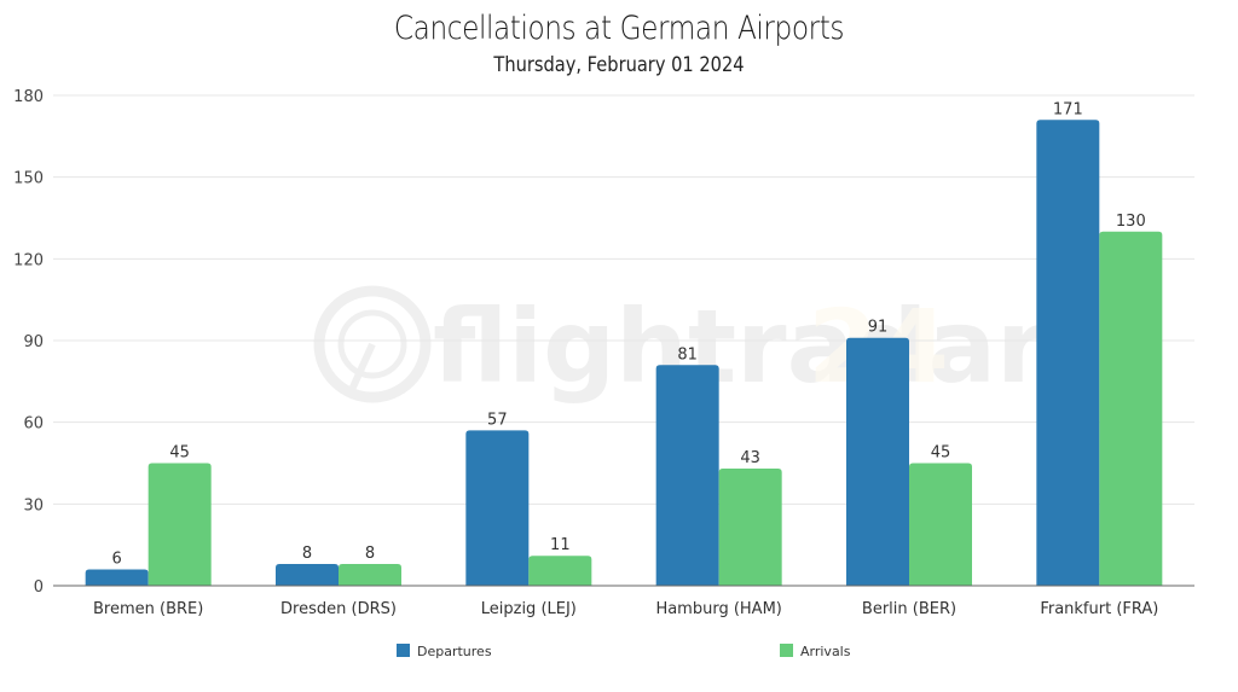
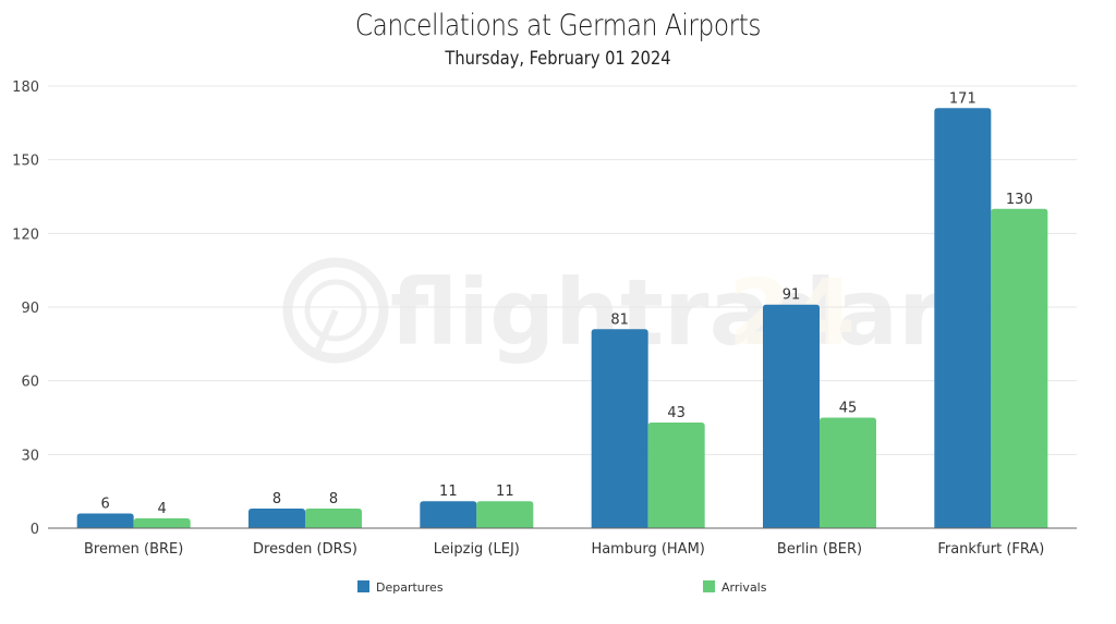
Arrivals/Bremen (BRE): 45 -> 4
Departures/Leipzig (LEJ): 57 -> 11
